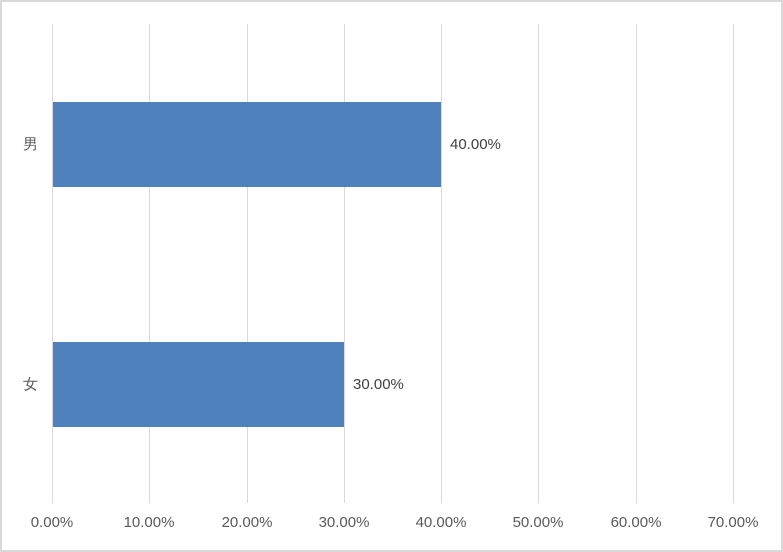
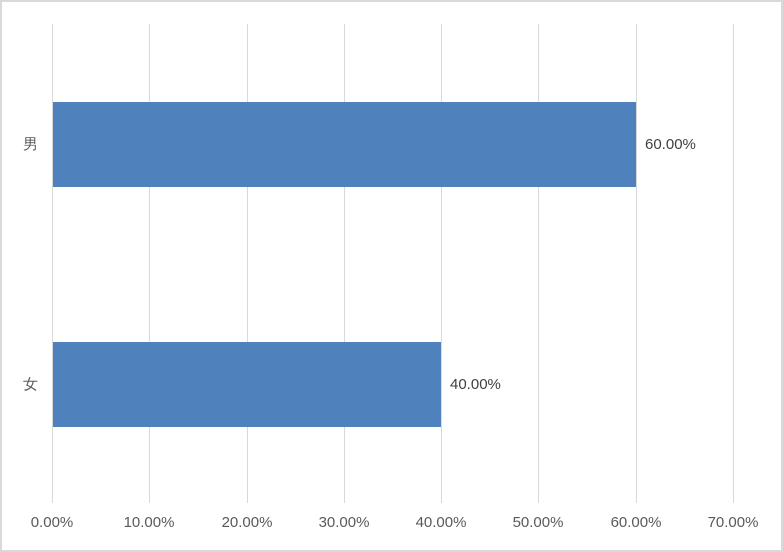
男: 40.00% -> 60.00%
女: 30.00% -> 40.00%
